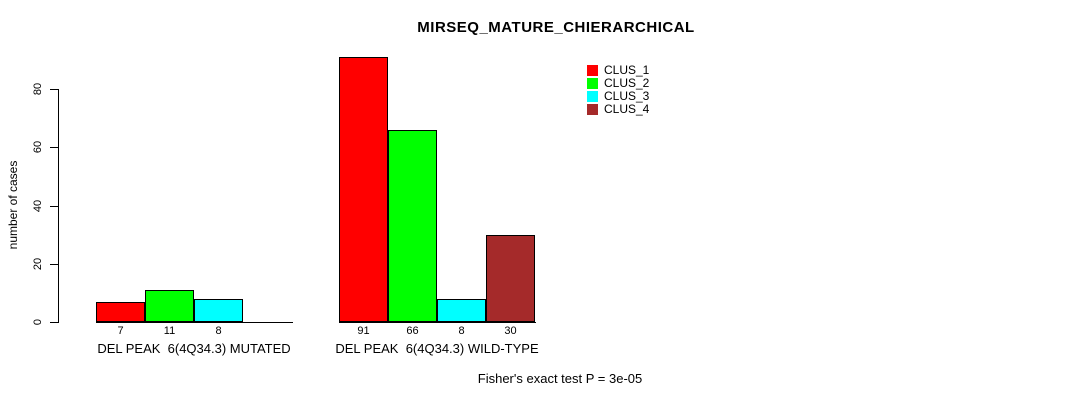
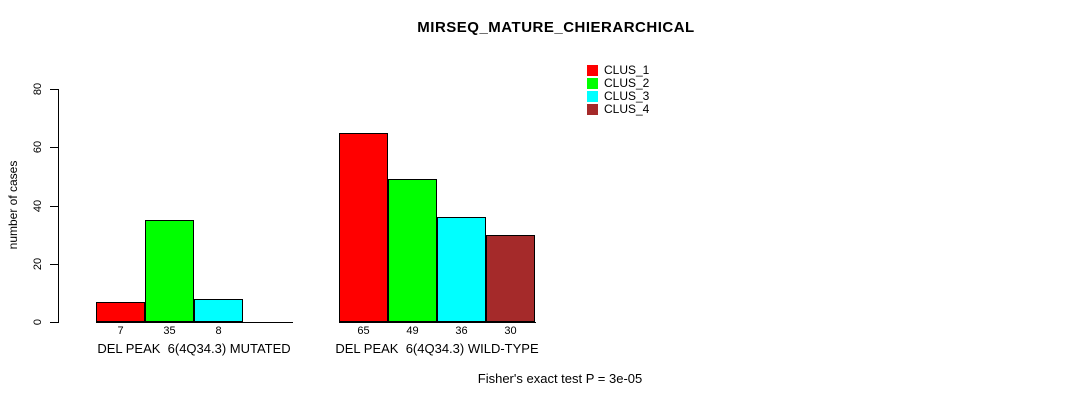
CLUS_2/DEL PEAK 6(4Q34.3) MUTATED: 11 -> 35
CLUS_1/DEL PEAK 6(4Q34.3) WILD-TYPE: 91 -> 65
CLUS_2/DEL PEAK 6(4Q34.3) WILD-TYPE: 66 -> 49
CLUS_3/DEL PEAK 6(4Q34.3) WILD-TYPE: 8 -> 36
